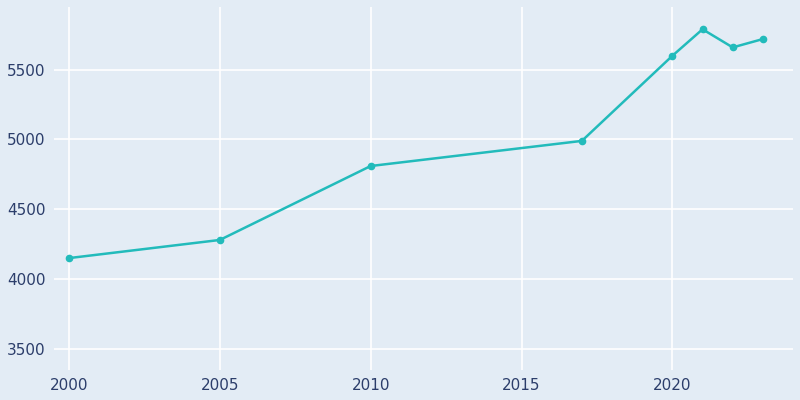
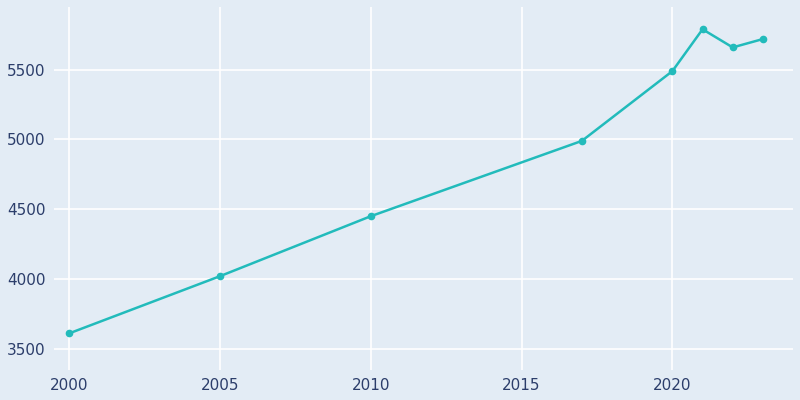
2000: 4150 -> 3610
2005: 4280 -> 4020
2010: 4810 -> 4450
2020: 5600 -> 5490
